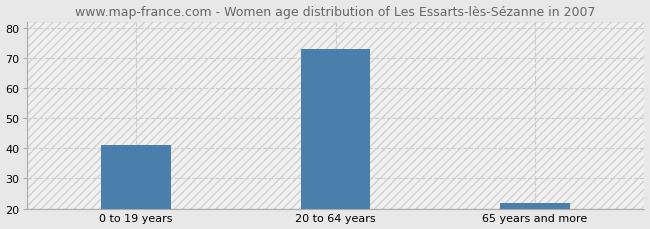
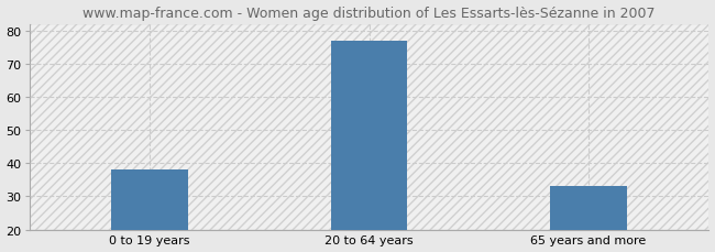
0 to 19 years: 41 -> 38
20 to 64 years: 73 -> 77
65 years and more: 22 -> 33
